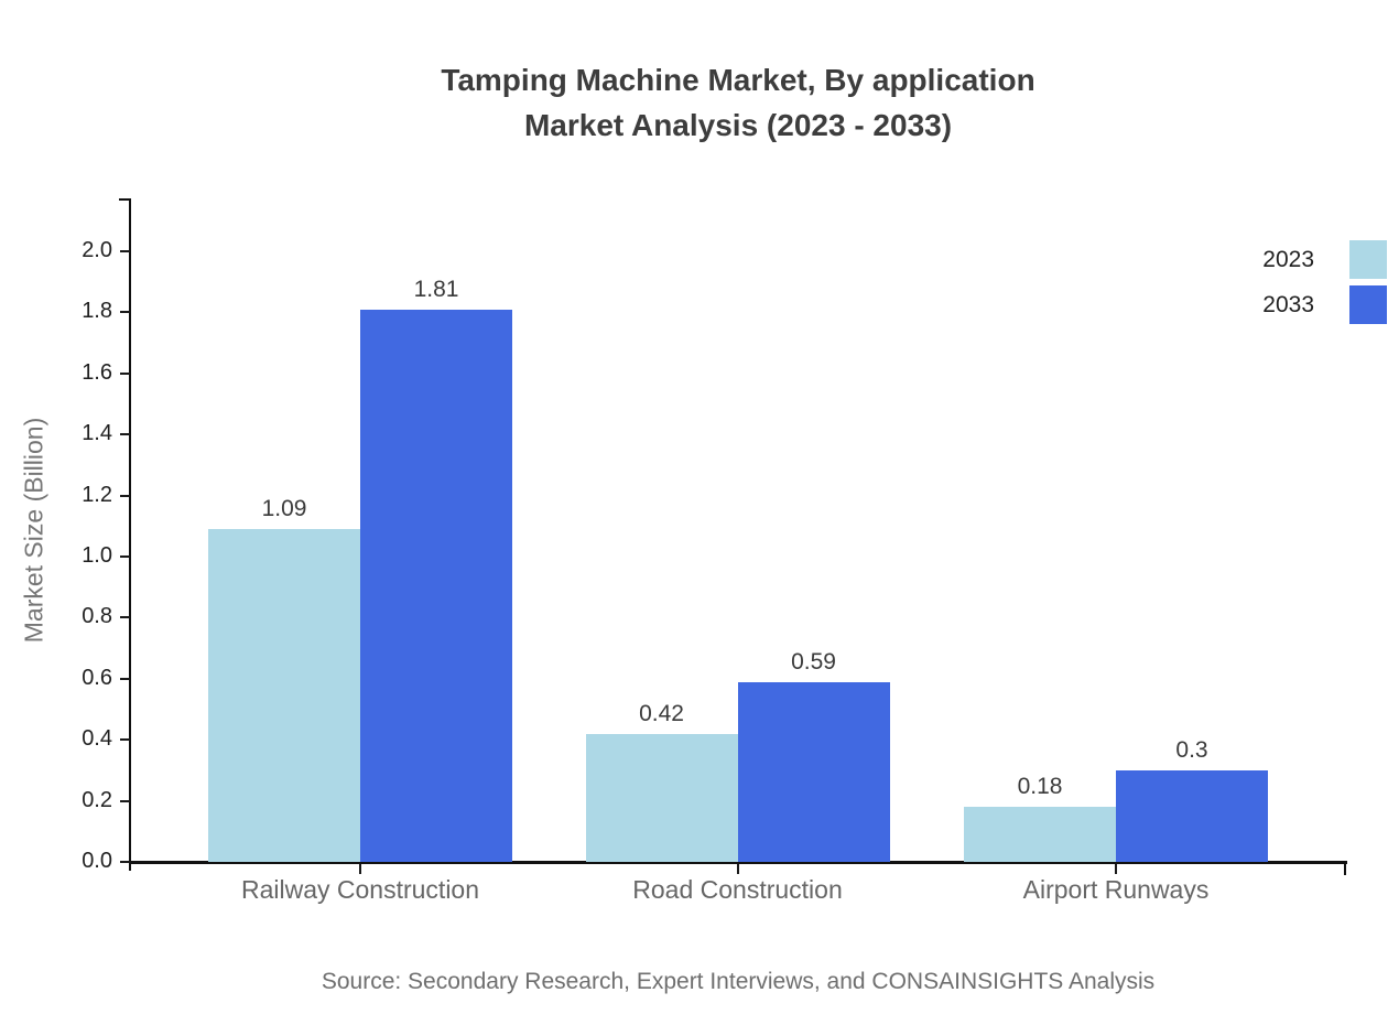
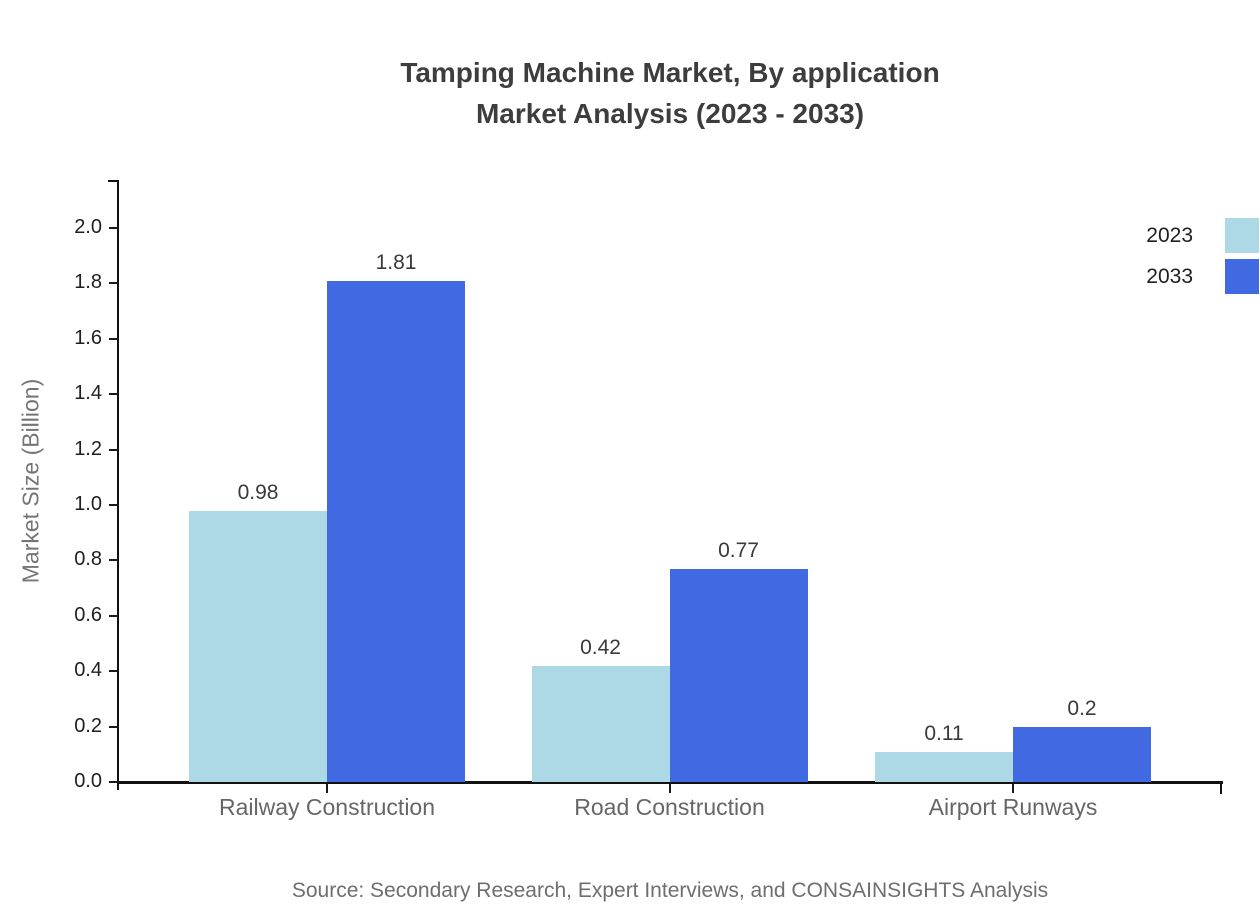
2023/Railway Construction: 1.09 -> 0.98
2033/Road Construction: 0.59 -> 0.77
2023/Airport Runways: 0.18 -> 0.11
2033/Airport Runways: 0.3 -> 0.2
